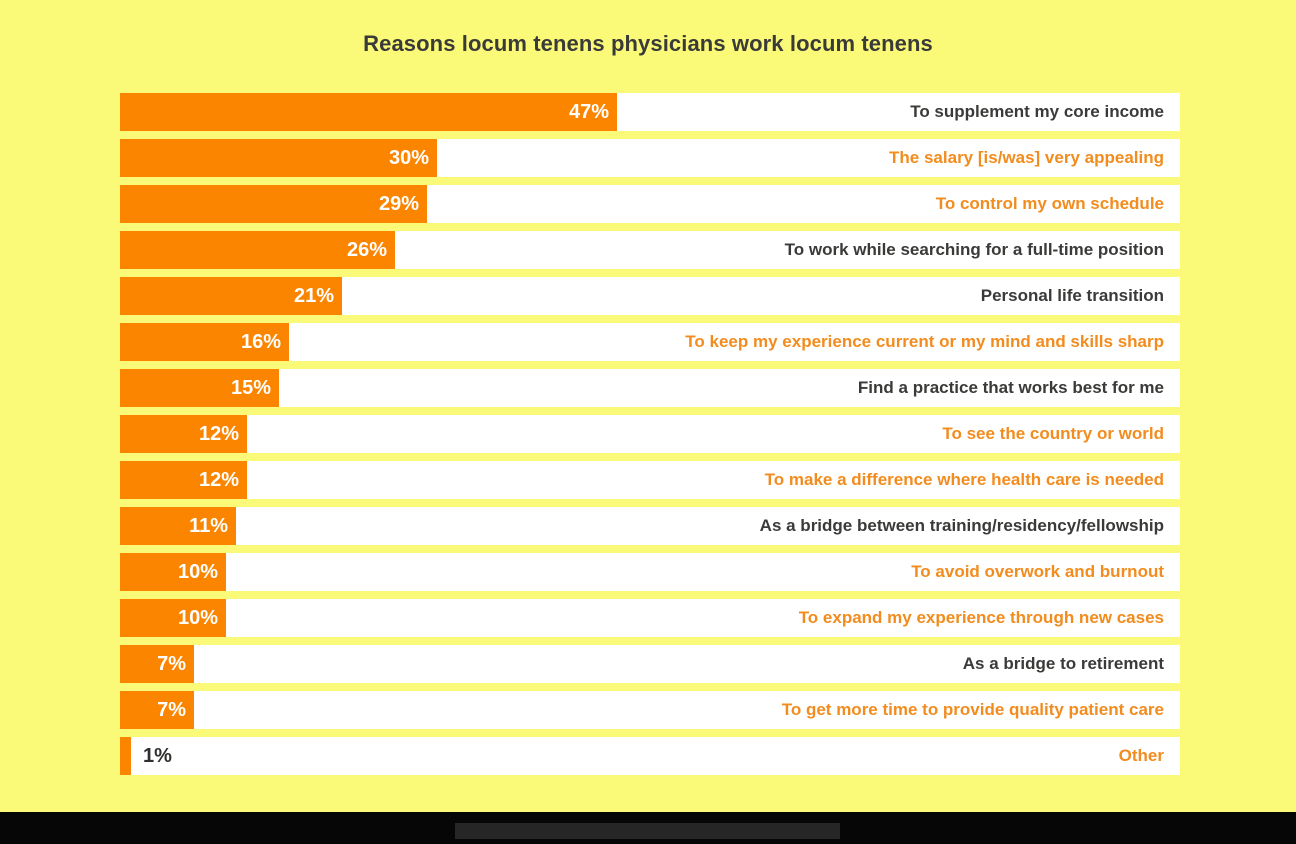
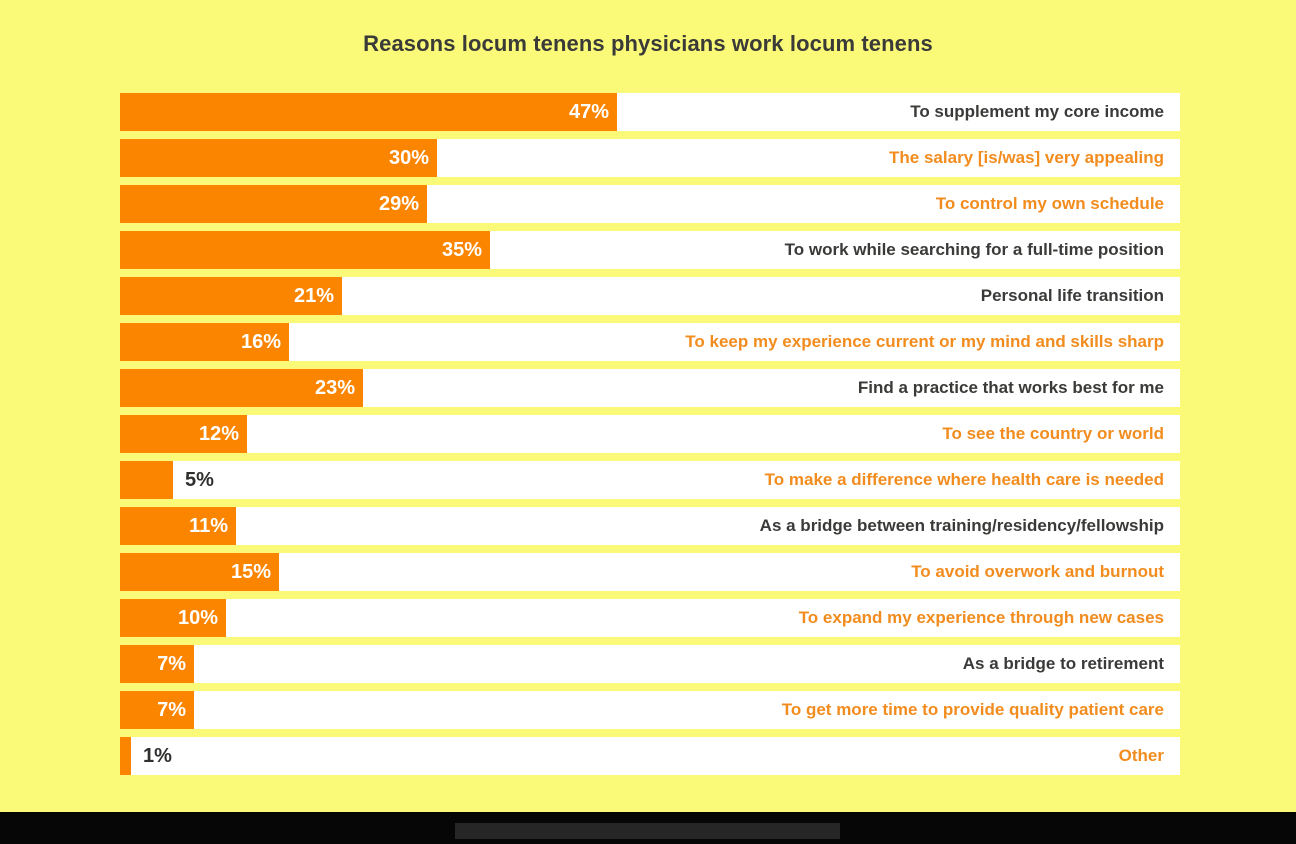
To work while searching for a full-time position: 26% -> 35%
Find a practice that works best for me: 15% -> 23%
To make a difference where health care is needed: 12% -> 5%
To avoid overwork and burnout: 10% -> 15%
